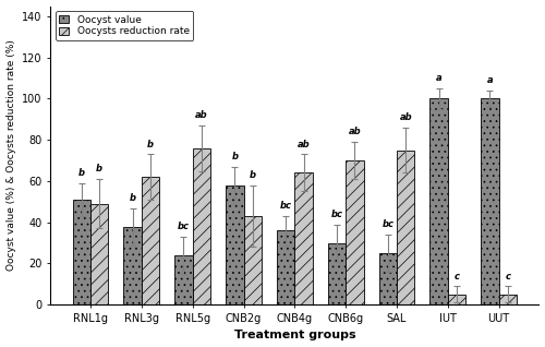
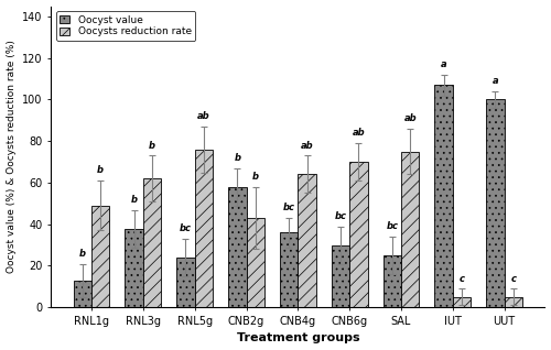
Oocyst value/RNL1g: 51 -> 13
Oocyst value/IUT: 100 -> 107
